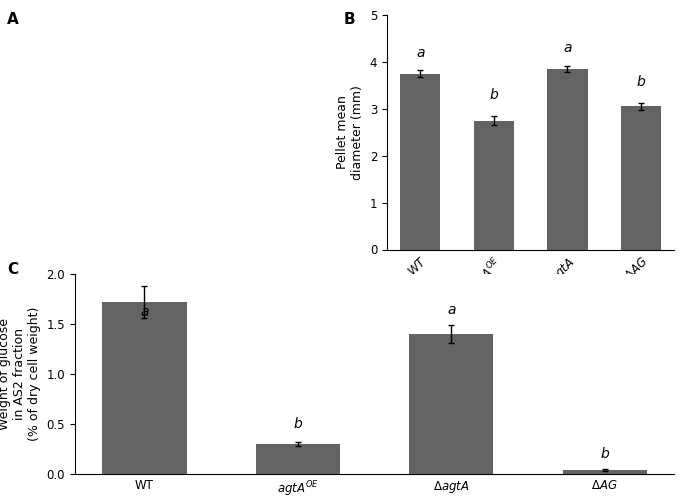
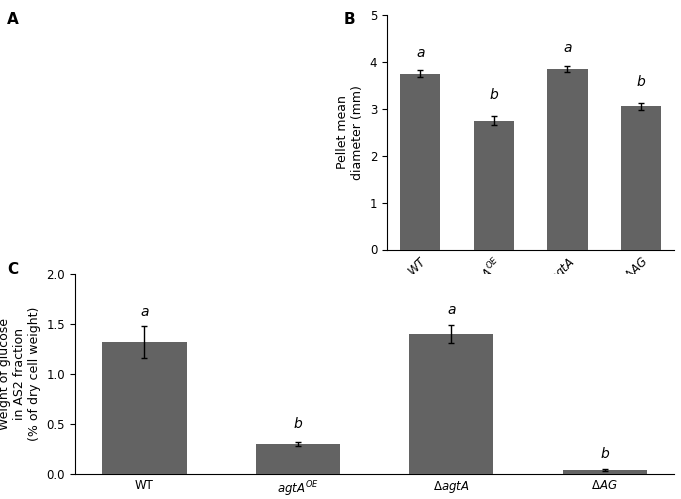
WT: 1.72 -> 1.32
